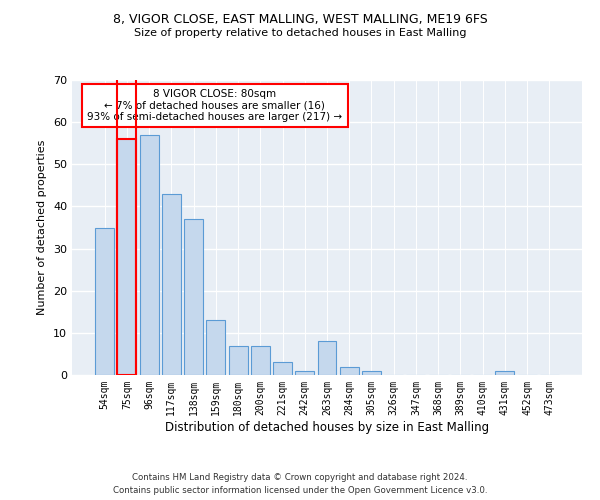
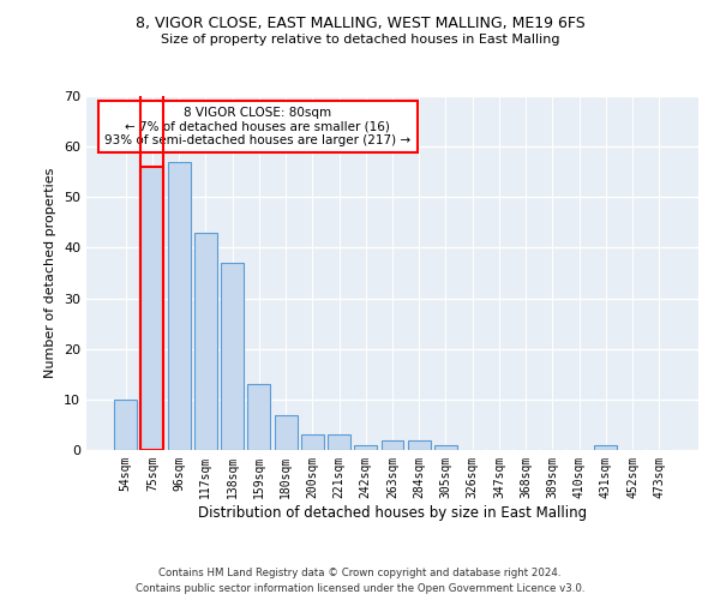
54sqm: 35 -> 10
200sqm: 7 -> 3
263sqm: 8 -> 2
